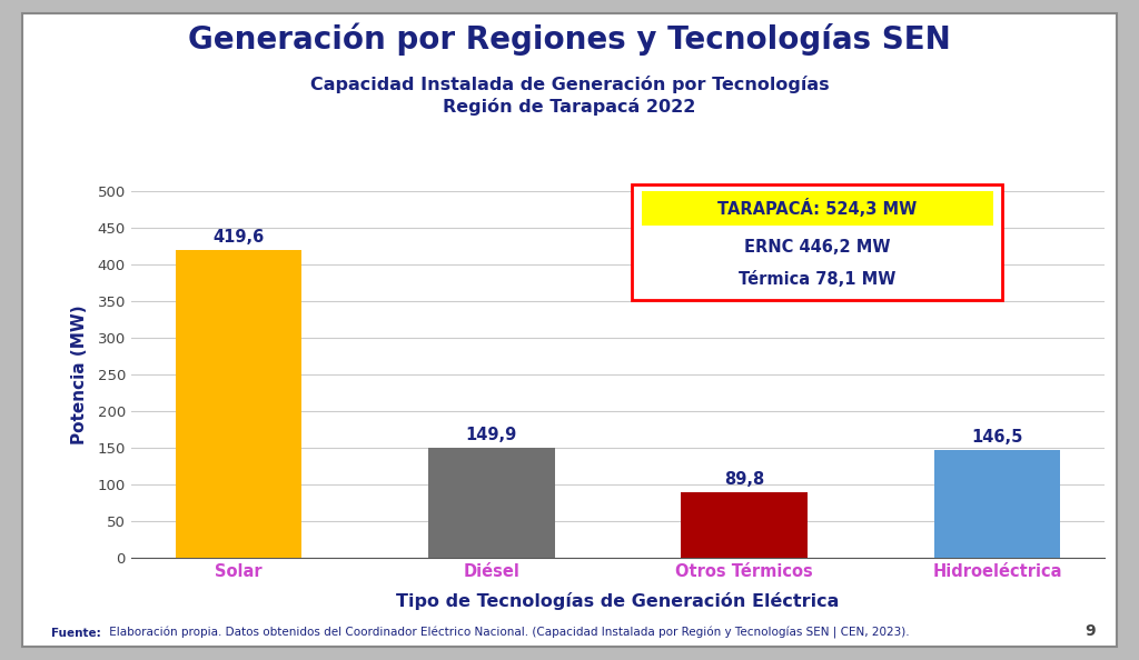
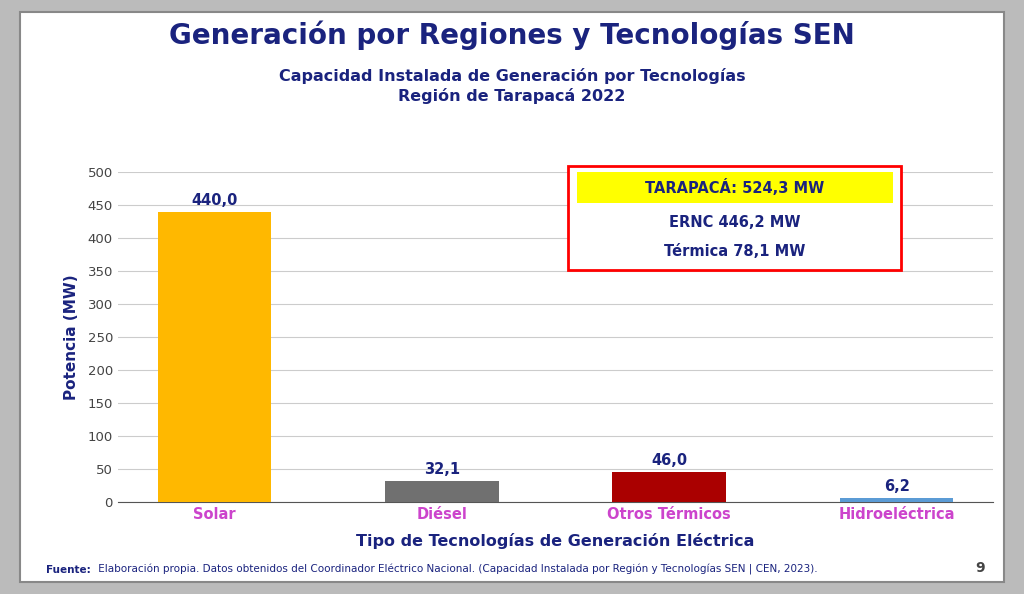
Solar: 419,6 -> 440,0
Diésel: 149,9 -> 32,1
Otros Térmicos: 89,8 -> 46,0
Hidroeléctrica: 146,5 -> 6,2
